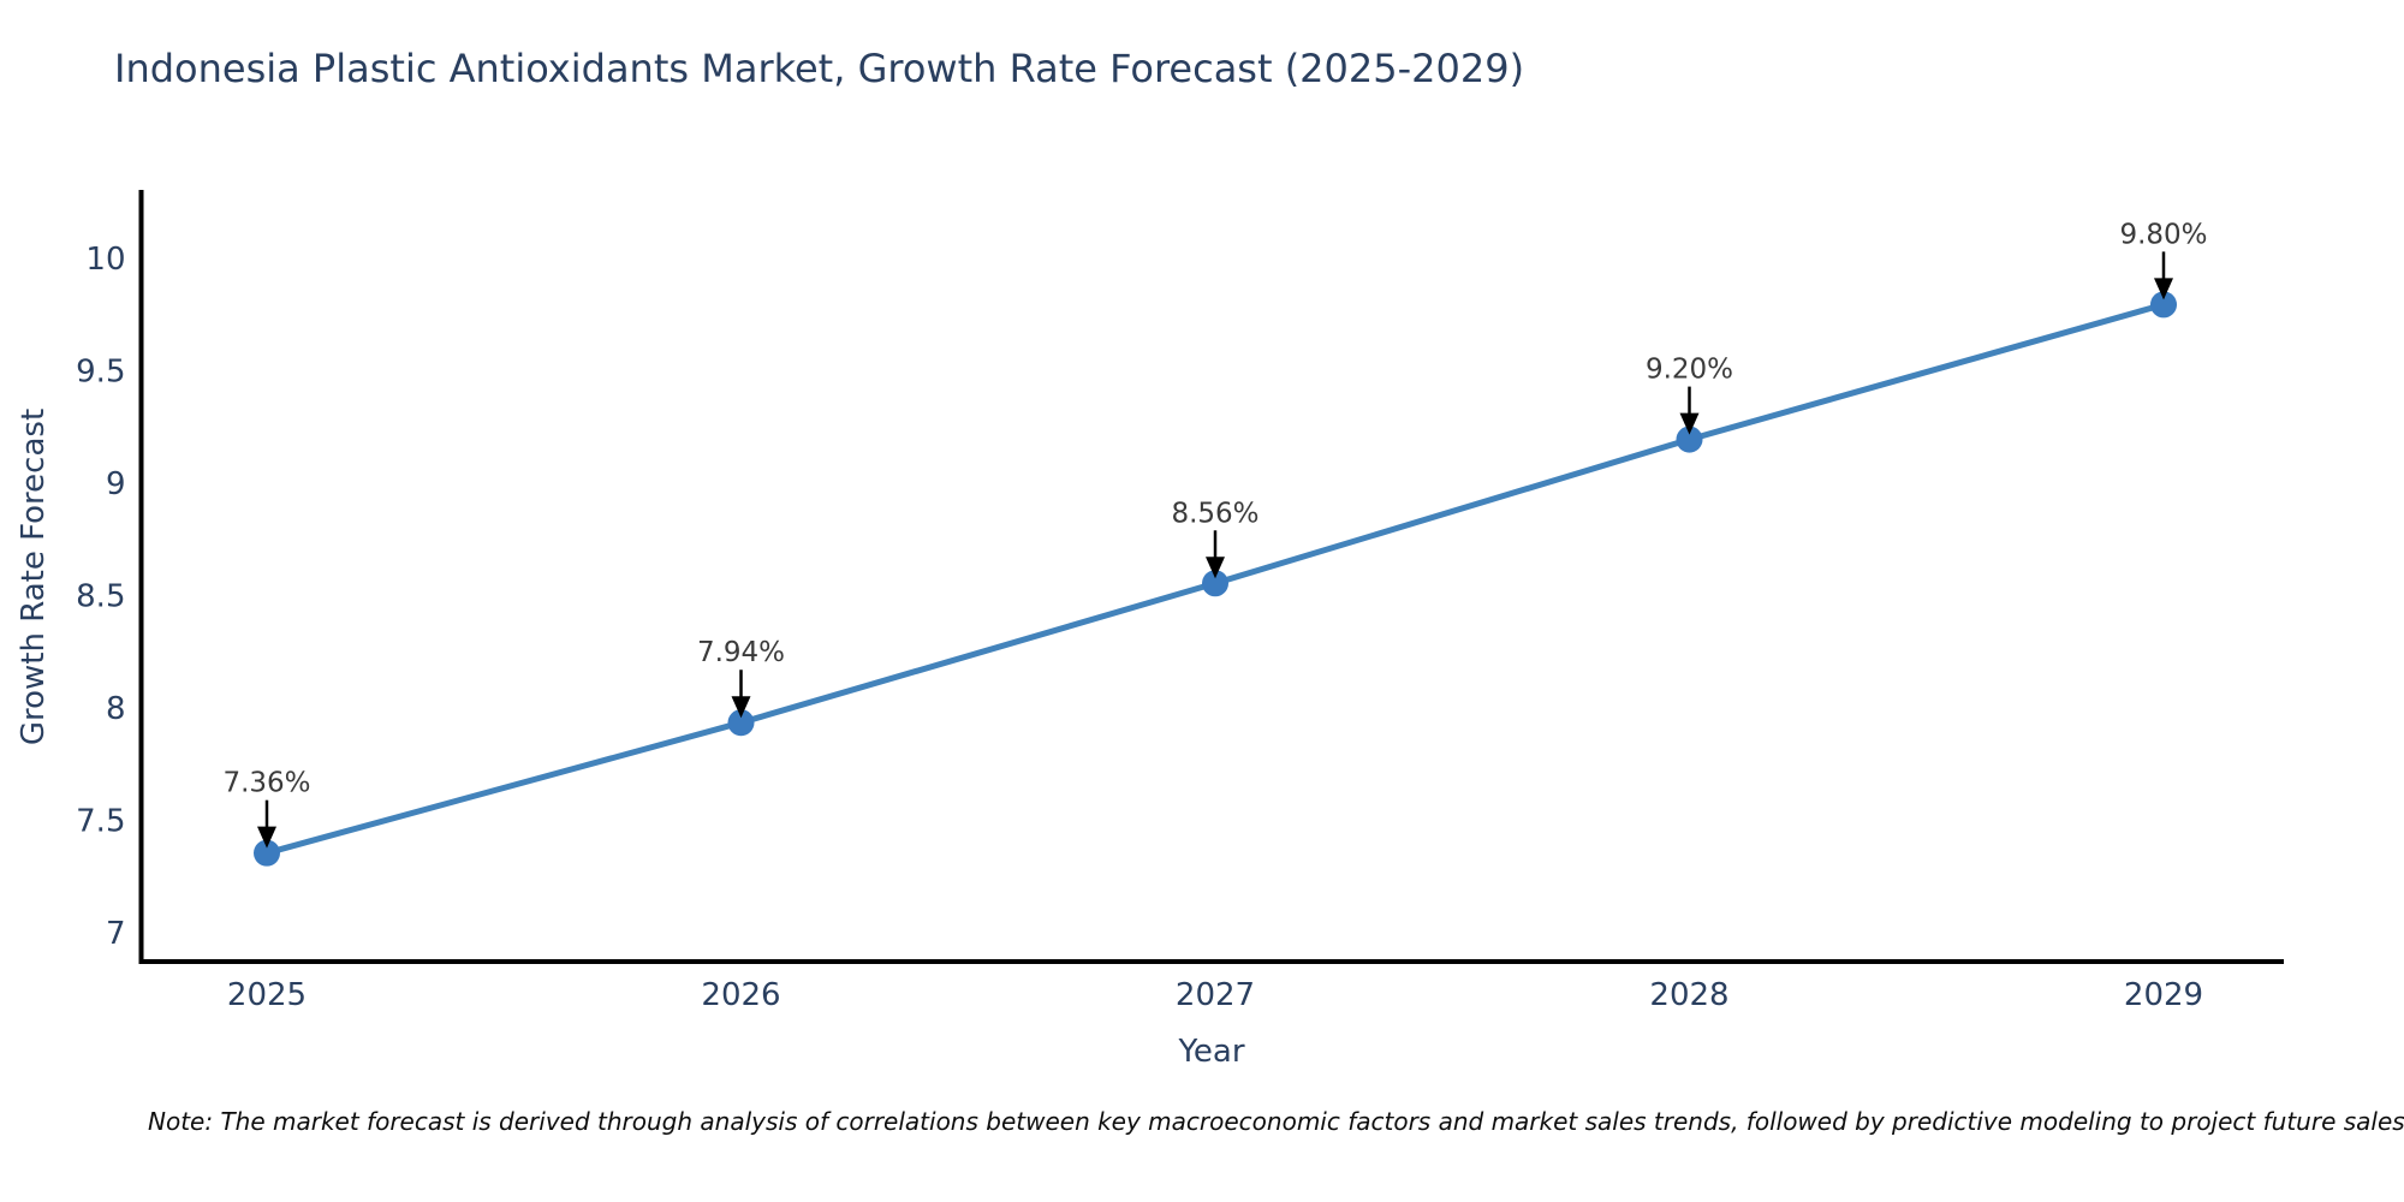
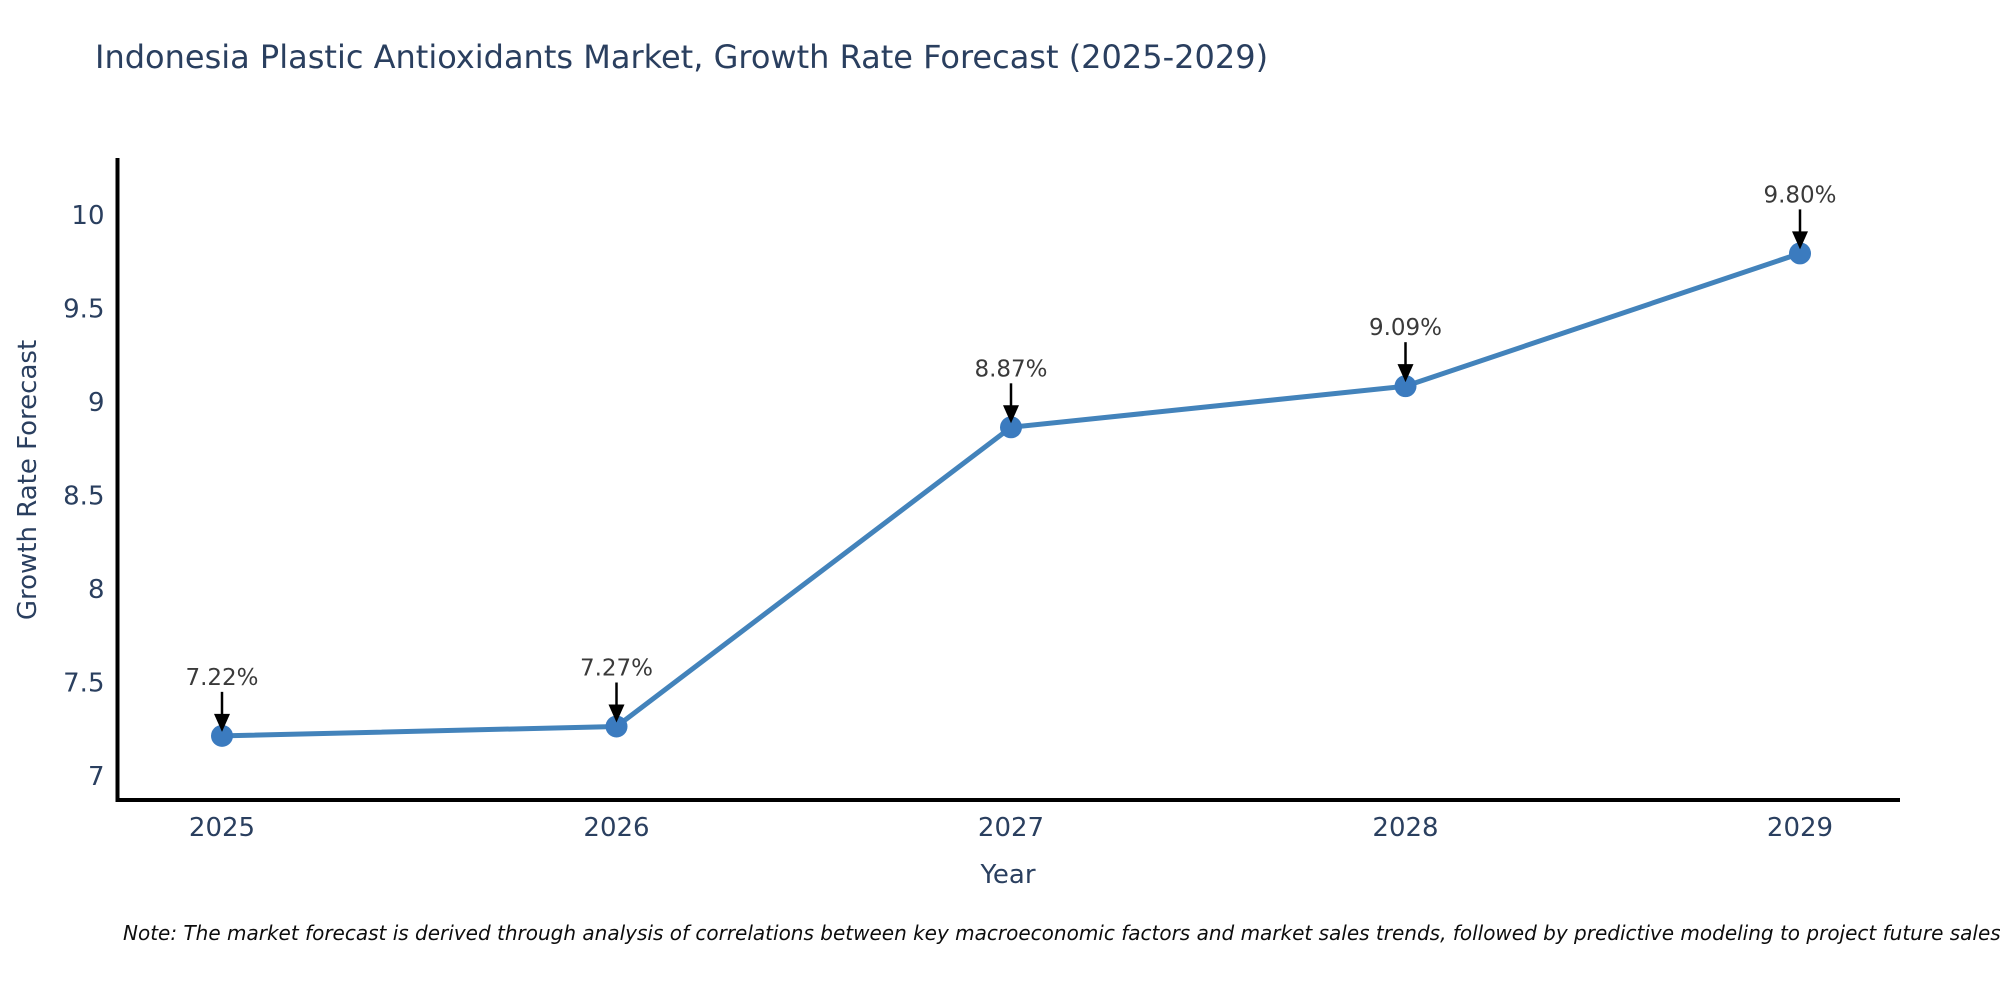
2025: 7.36% -> 7.22%
2026: 7.94% -> 7.27%
2027: 8.56% -> 8.87%
2028: 9.20% -> 9.09%
